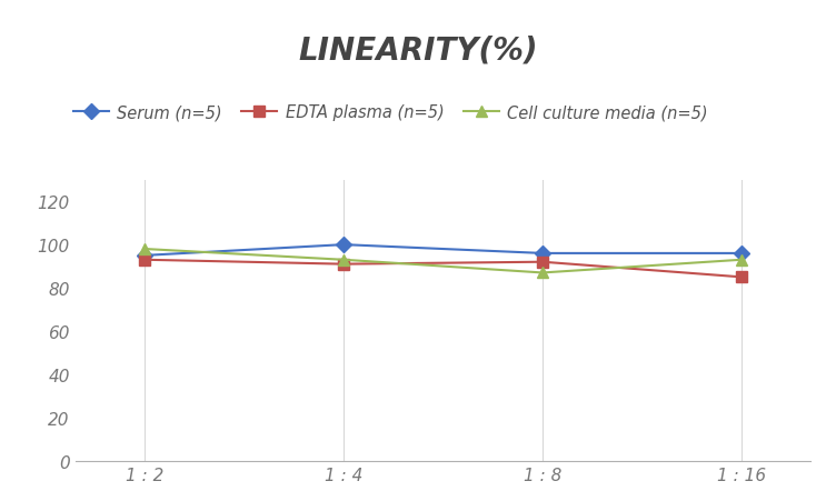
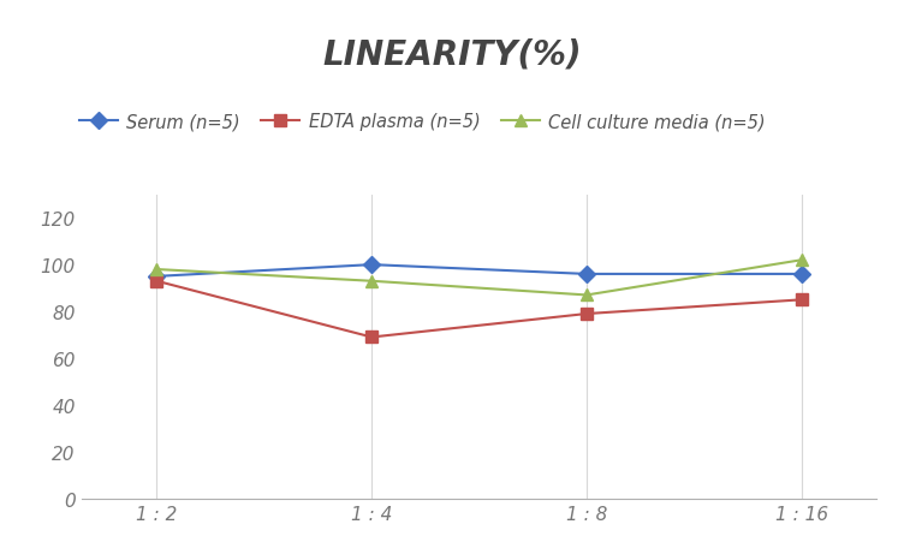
EDTA plasma (n=5)/1 : 4: 91 -> 69
EDTA plasma (n=5)/1 : 8: 92 -> 79
Cell culture media (n=5)/1 : 16: 93 -> 102
